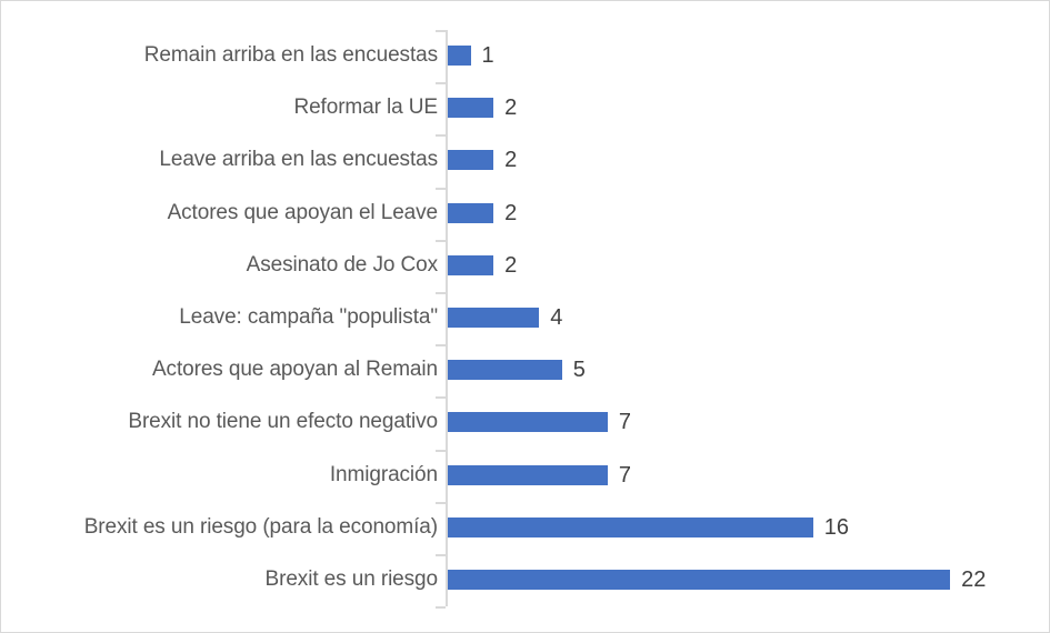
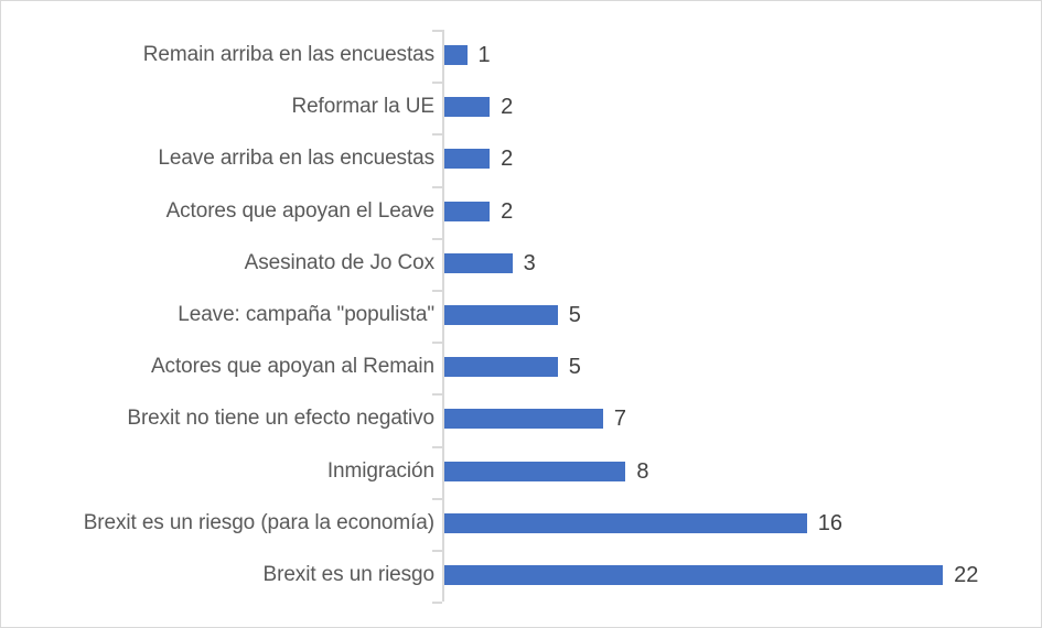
Asesinato de Jo Cox: 2 -> 3
Leave: campaña "populista": 4 -> 5
Inmigración: 7 -> 8
